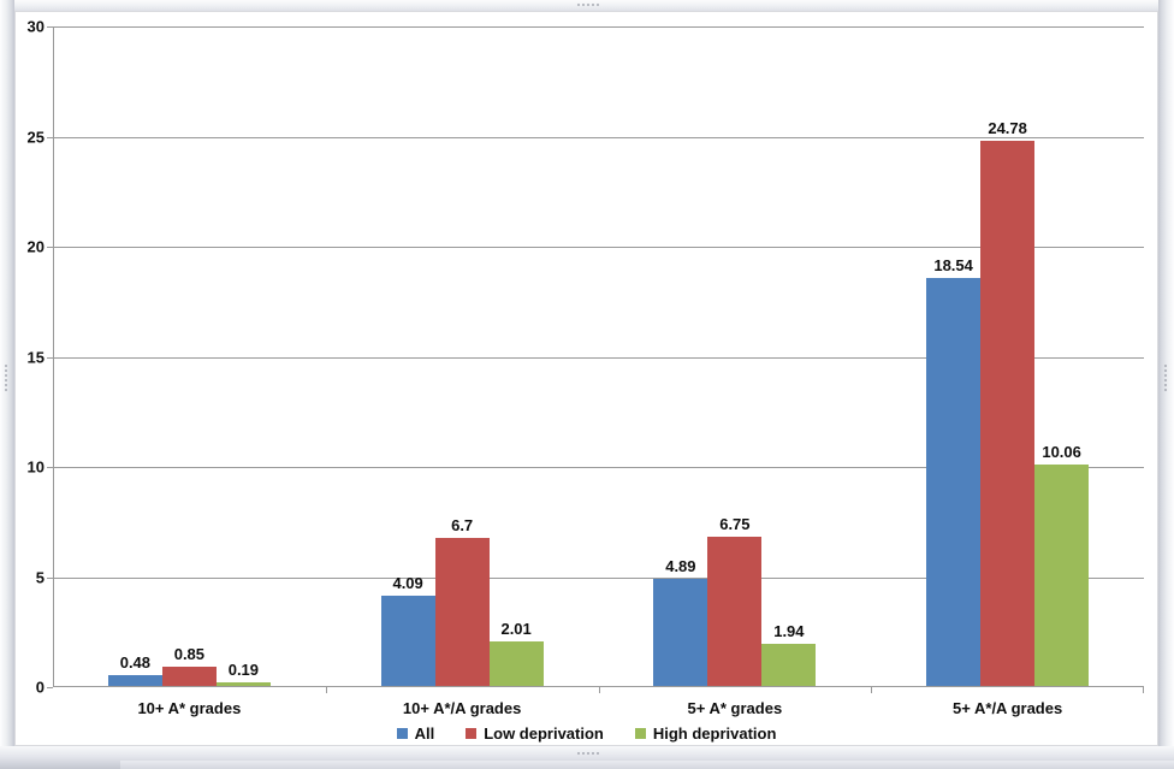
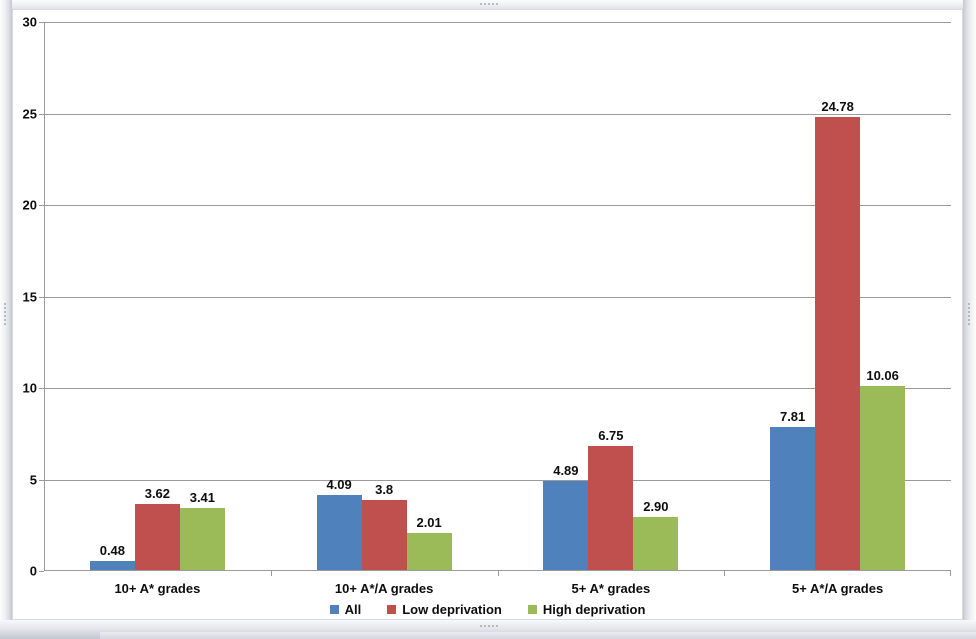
Low deprivation/10+ A* grades: 0.85 -> 3.62
High deprivation/10+ A* grades: 0.19 -> 3.41
Low deprivation/10+ A*/A grades: 6.7 -> 3.8
High deprivation/5+ A* grades: 1.94 -> 2.90
All/5+ A*/A grades: 18.54 -> 7.81
